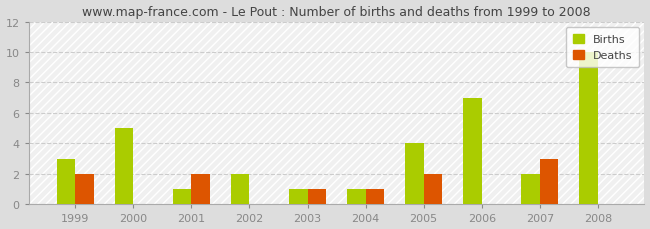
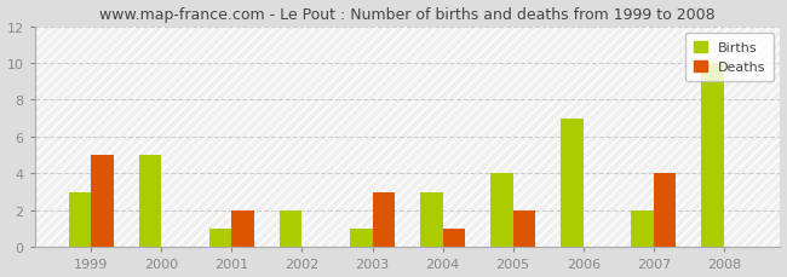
Deaths/1999: 2 -> 5
Deaths/2003: 1 -> 3
Births/2004: 1 -> 3
Deaths/2007: 3 -> 4
